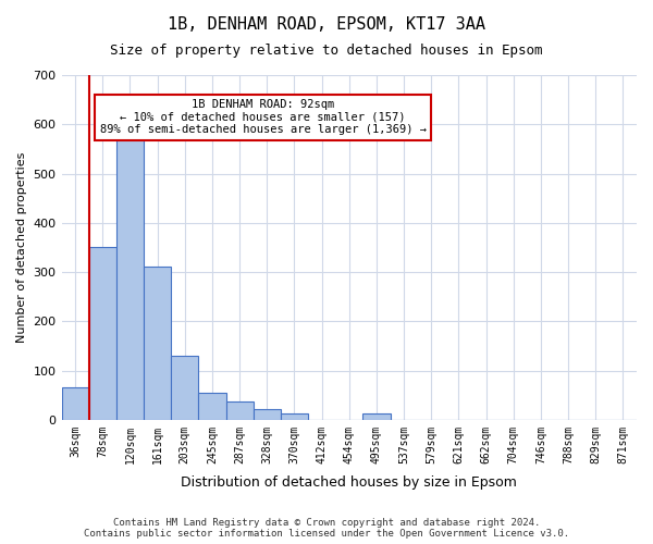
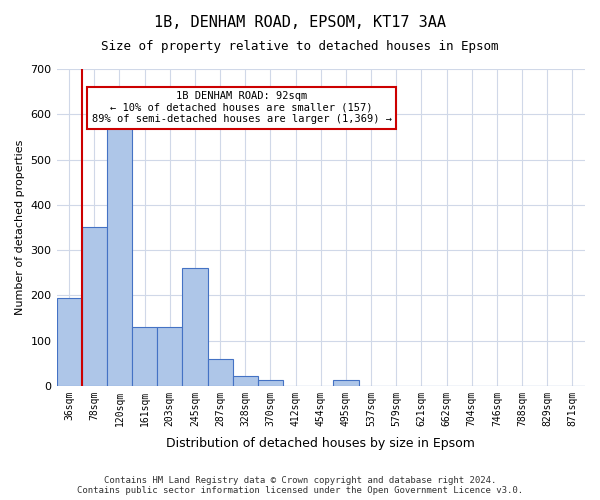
36sqm: 65 -> 195
161sqm: 310 -> 130
245sqm: 55 -> 260
287sqm: 38 -> 60
